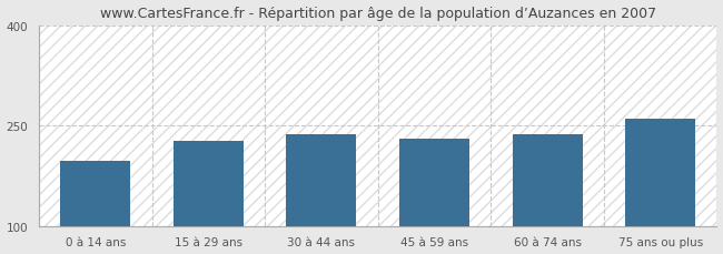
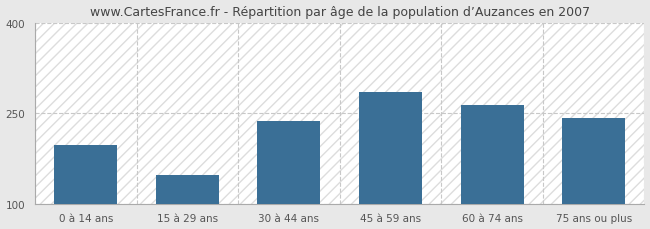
15 à 29 ans: 228 -> 148
45 à 59 ans: 230 -> 285
60 à 74 ans: 238 -> 263
75 ans ou plus: 260 -> 242
